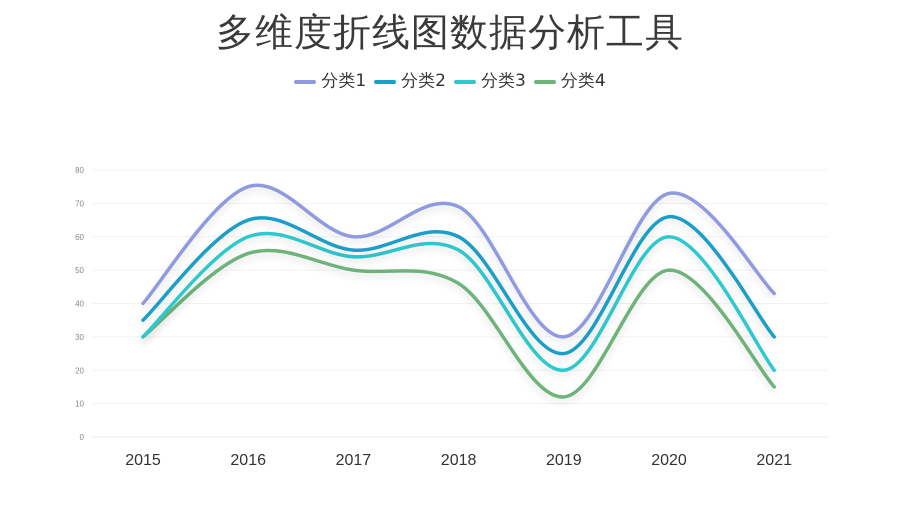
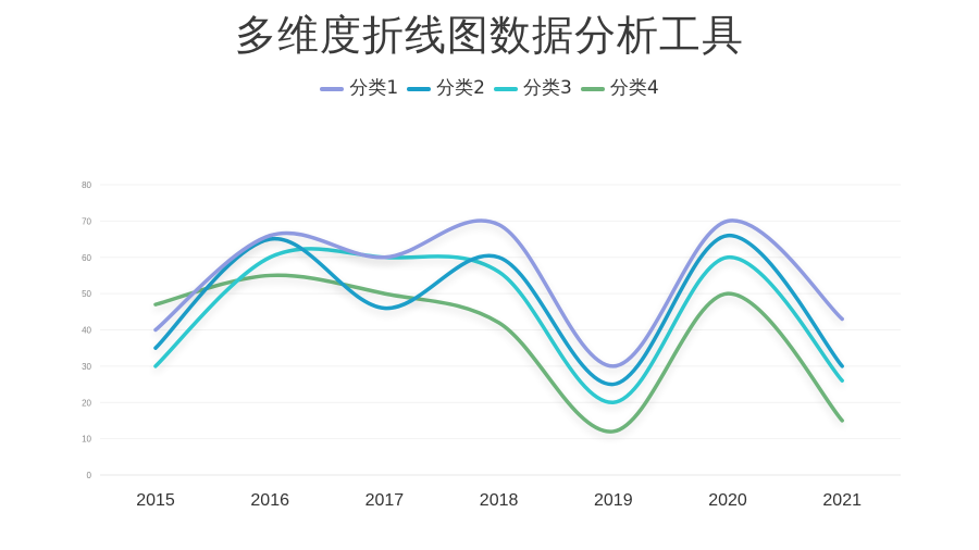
分类4/2015: 30 -> 47
分类1/2016: 75 -> 66
分类2/2017: 56 -> 46
分类3/2017: 54 -> 60
分类4/2018: 46 -> 42
分类1/2020: 73 -> 70
分类3/2021: 20 -> 26
